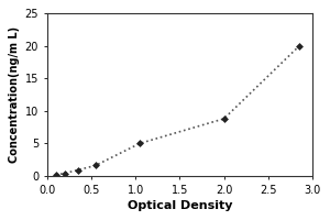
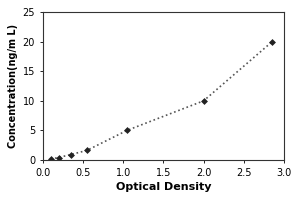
2.0: 8.8 -> 10.0
